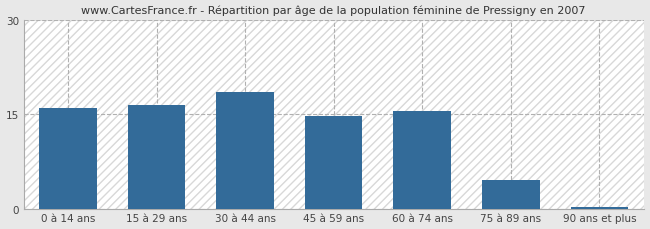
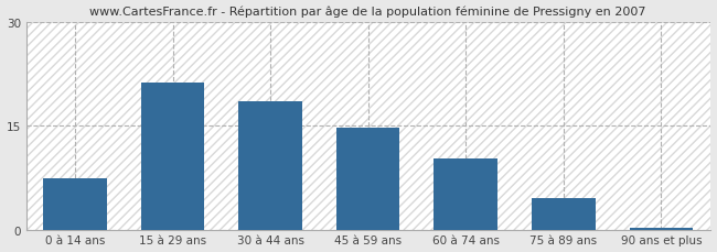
0 à 14 ans: 16.0 -> 7.4
15 à 29 ans: 16.5 -> 21.2
60 à 74 ans: 15.5 -> 10.2
